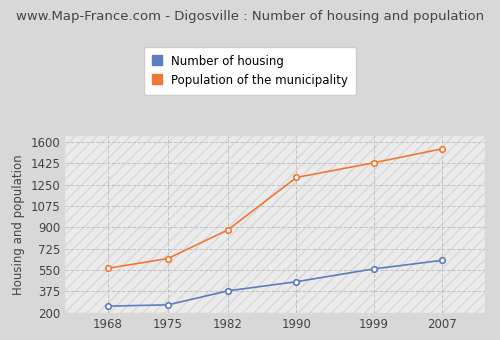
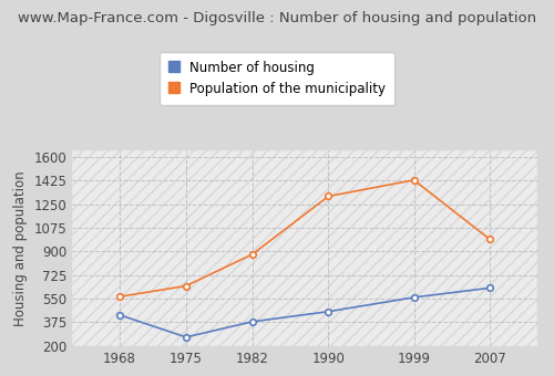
Number of housing/1968: 260 -> 430
Population of the municipality/2007: 1540 -> 990
